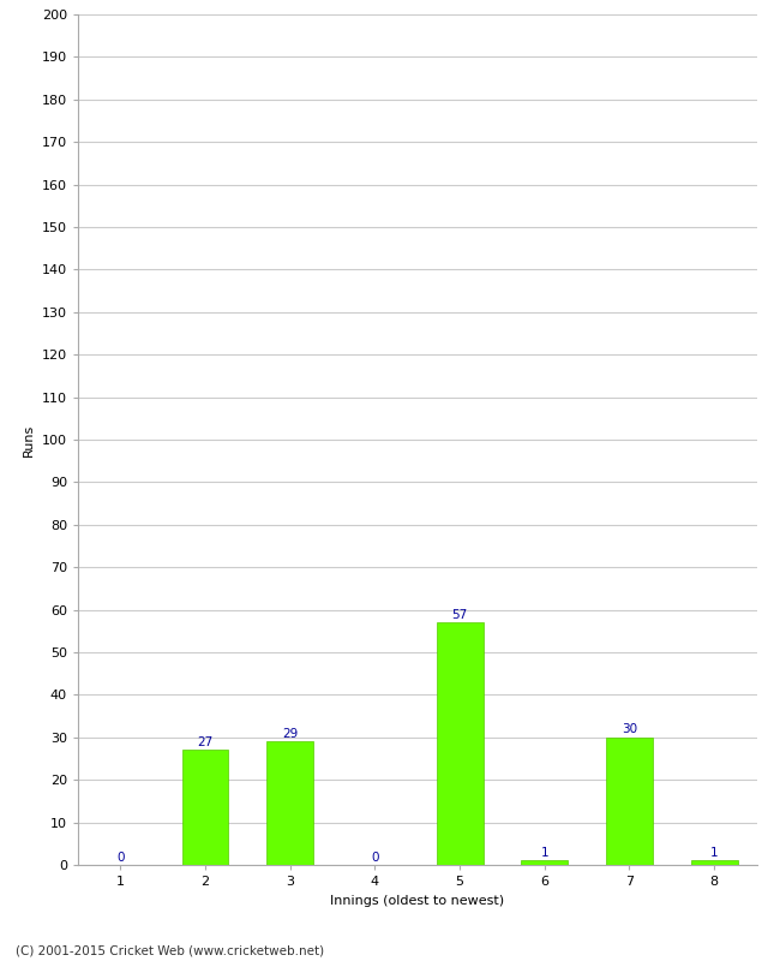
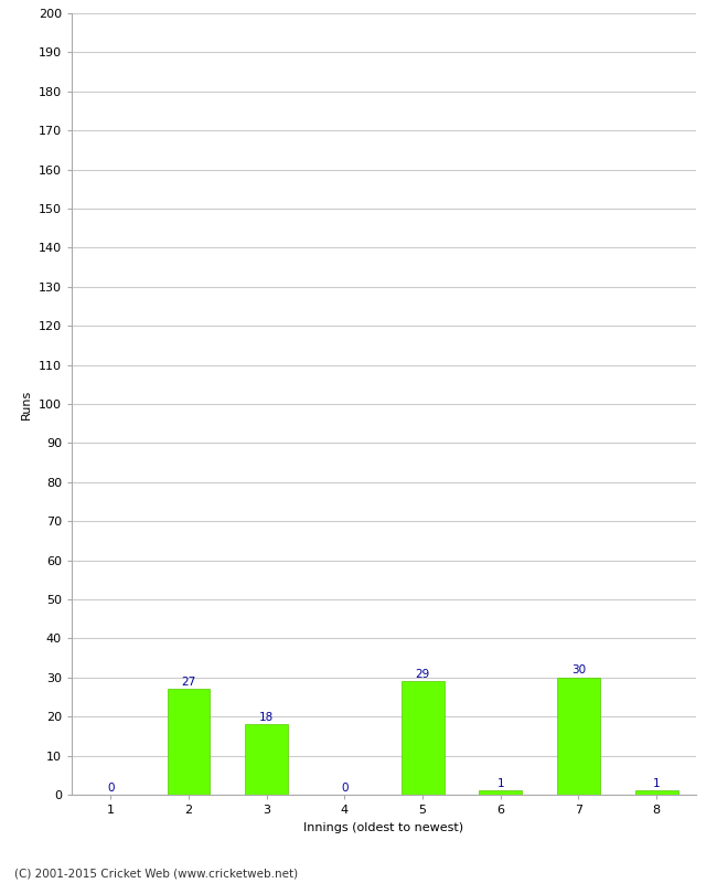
3: 29 -> 18
5: 57 -> 29
